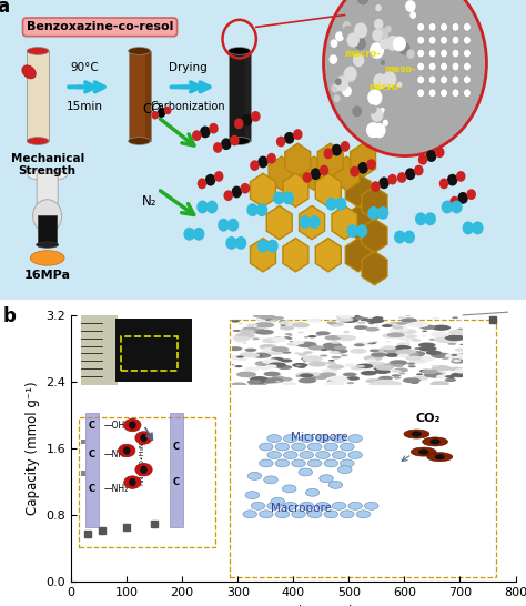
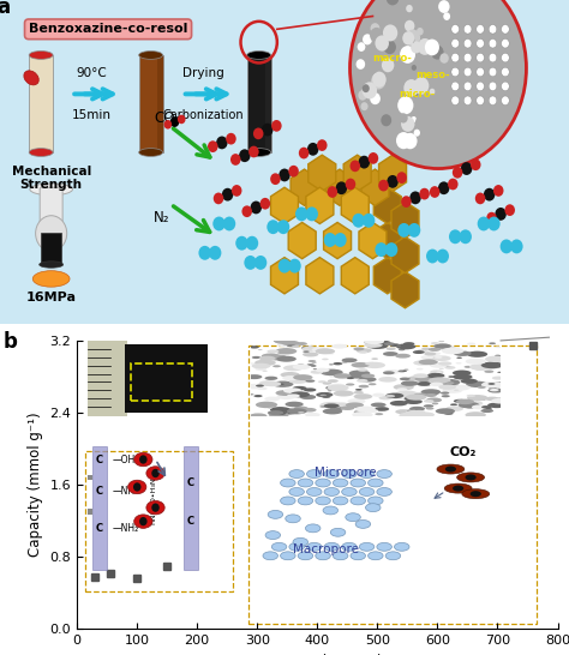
100: 0.66 -> 0.56
